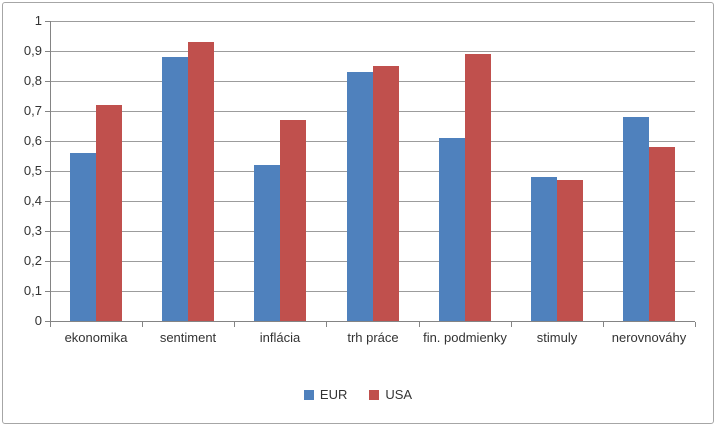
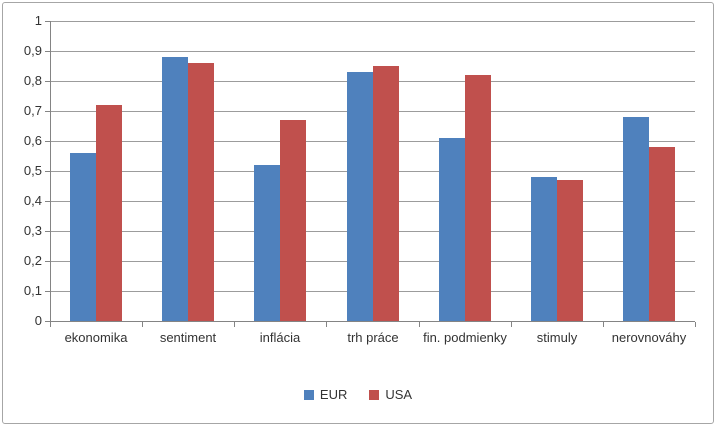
USA/sentiment: 0,93 -> 0,86
USA/fin. podmienky: 0,89 -> 0,82
